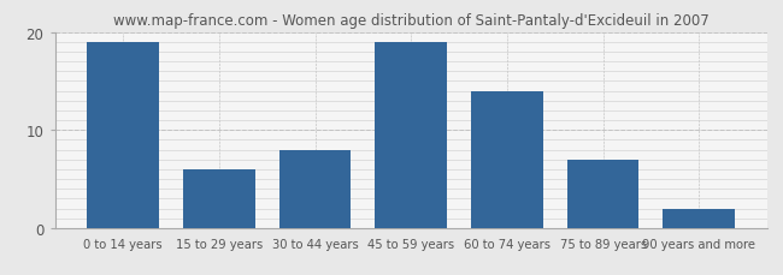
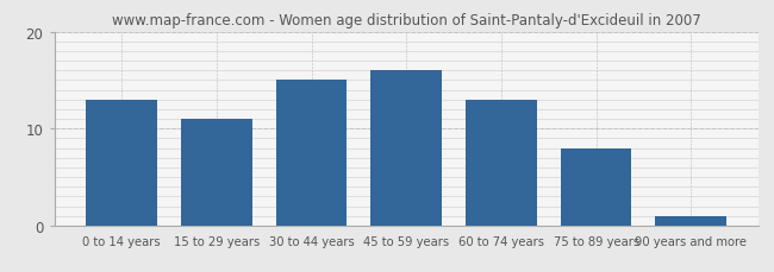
0 to 14 years: 19 -> 13
15 to 29 years: 6 -> 11
30 to 44 years: 8 -> 15
45 to 59 years: 19 -> 16
60 to 74 years: 14 -> 13
75 to 89 years: 7 -> 8
90 years and more: 2 -> 1
